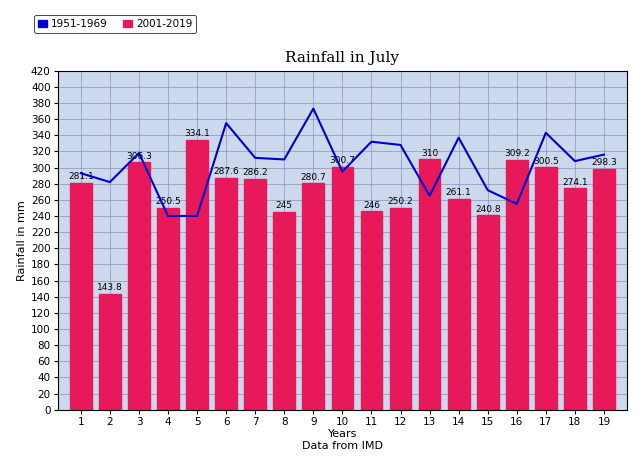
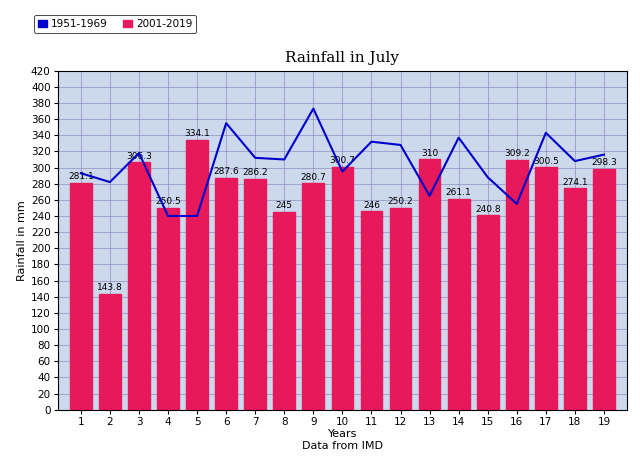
1951-1969/15: 272 -> 288
